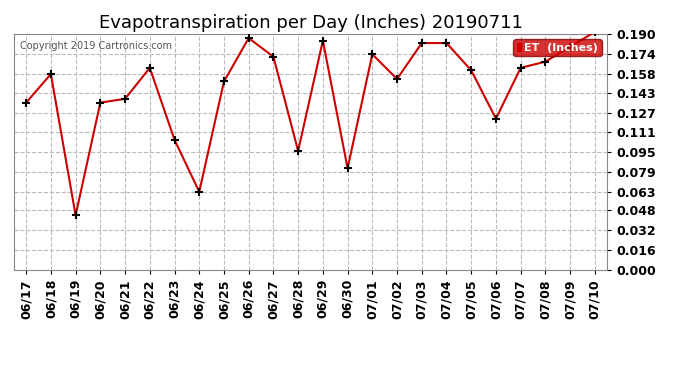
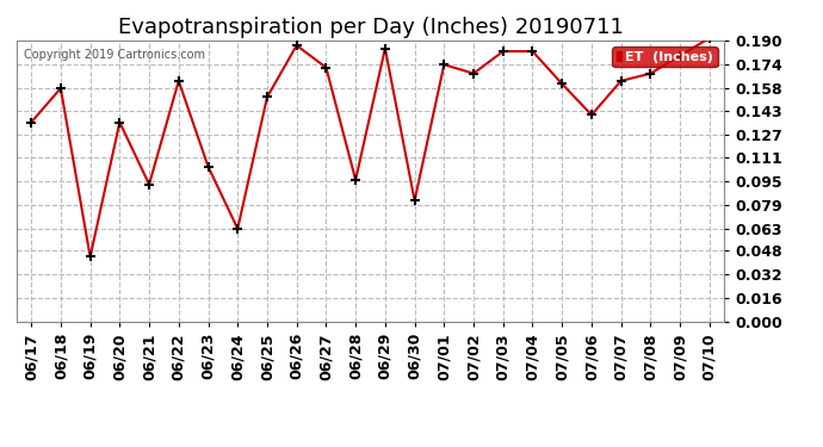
06/21: 0.138 -> 0.093
07/02: 0.154 -> 0.168
07/06: 0.122 -> 0.140
